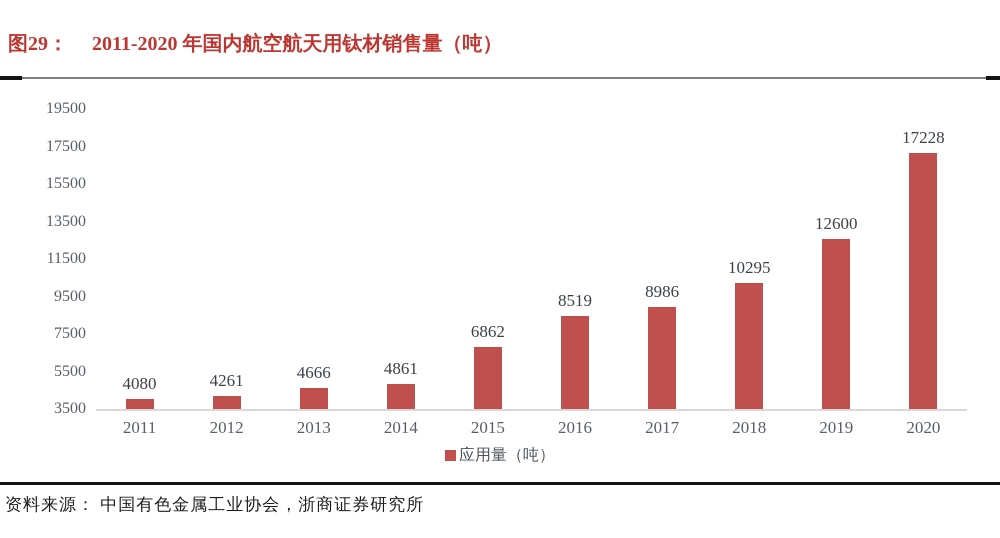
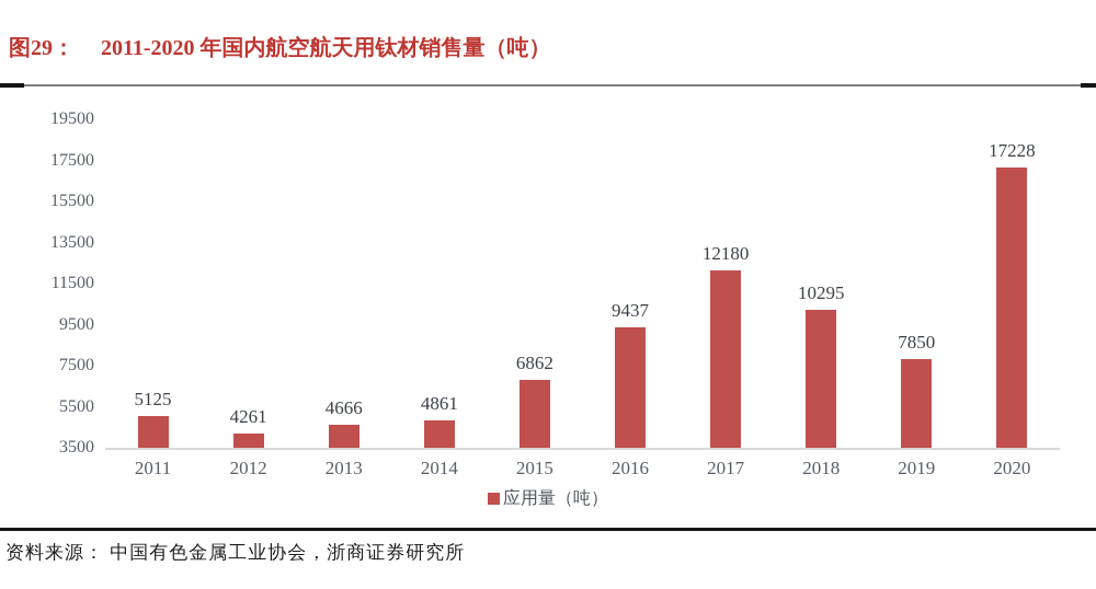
2011: 4080 -> 5125
2016: 8519 -> 9437
2017: 8986 -> 12180
2019: 12600 -> 7850
